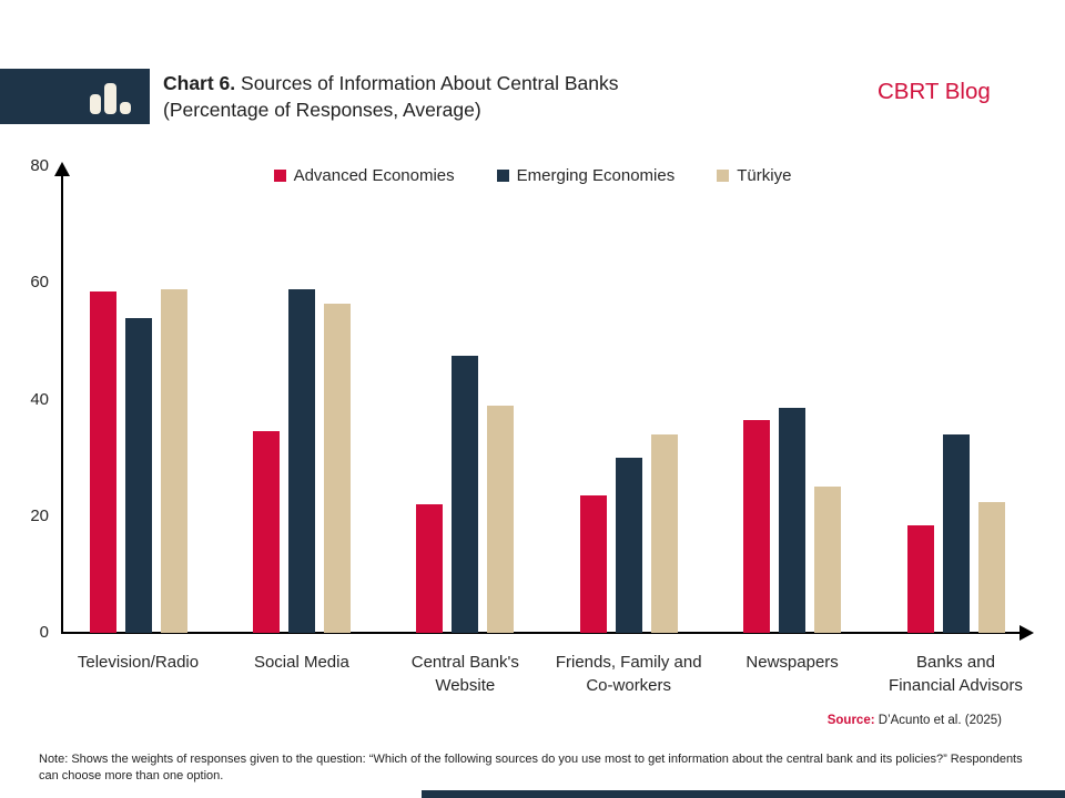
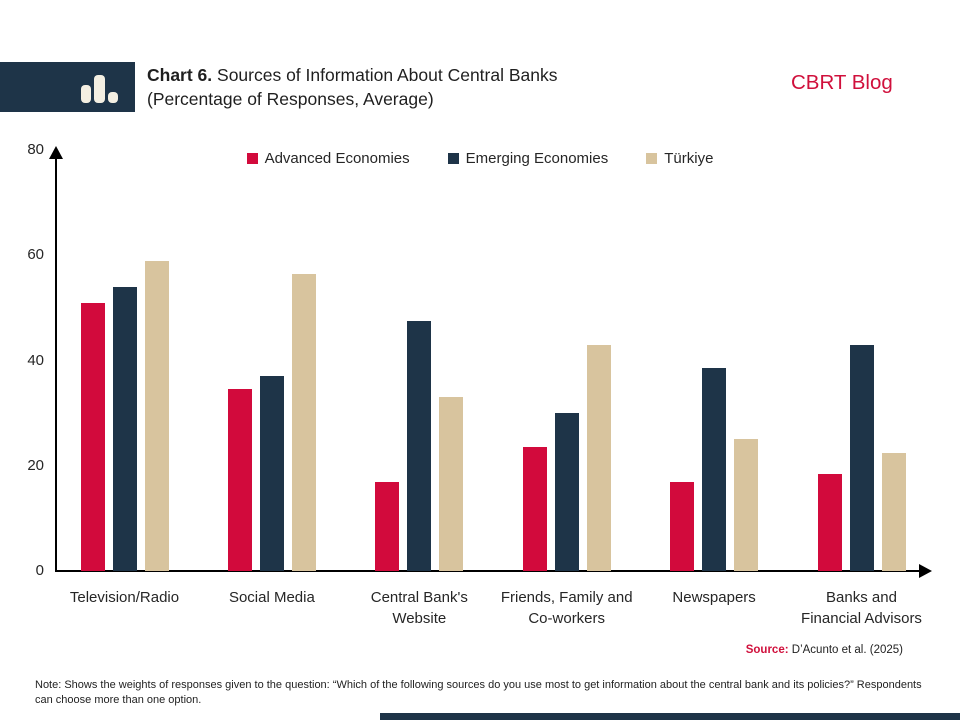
Advanced Economies/Television/Radio: 58 -> 51
Emerging Economies/Social Media: 59 -> 37
Advanced Economies/Central Bank's Website: 22 -> 17
Türkiye/Central Bank's Website: 39 -> 33
Türkiye/Friends, Family and Co-workers: 34 -> 43
Advanced Economies/Newspapers: 36 -> 17
Emerging Economies/Banks and Financial Advisors: 34 -> 43
